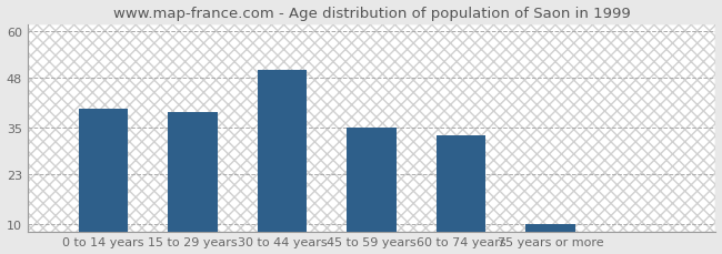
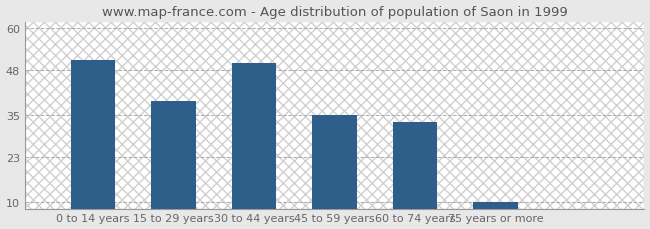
0 to 14 years: 40 -> 51
